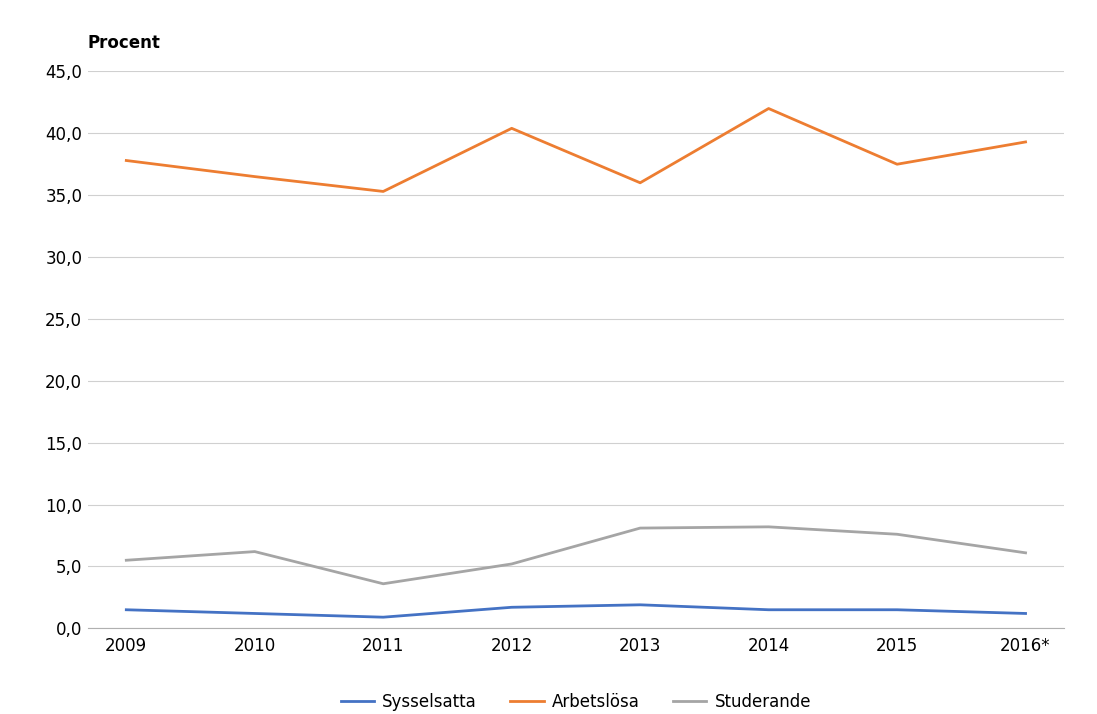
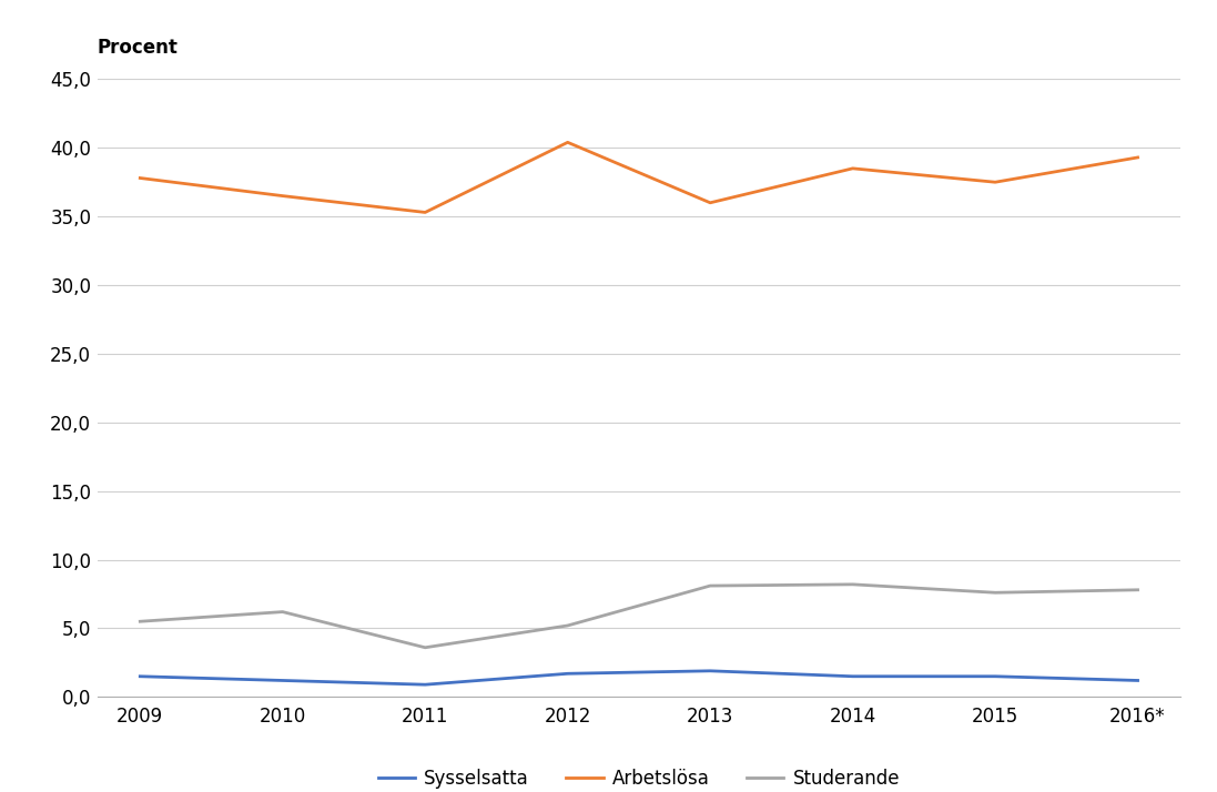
Arbetslösa/2014: 42,0 -> 38,5
Studerande/2016*: 6,1 -> 7,8
